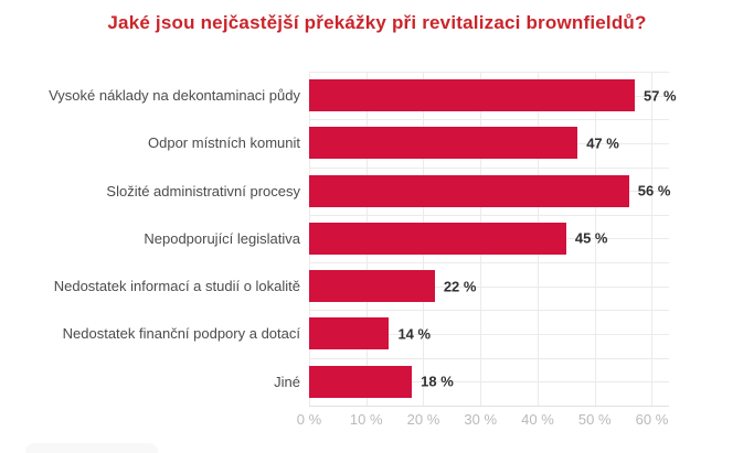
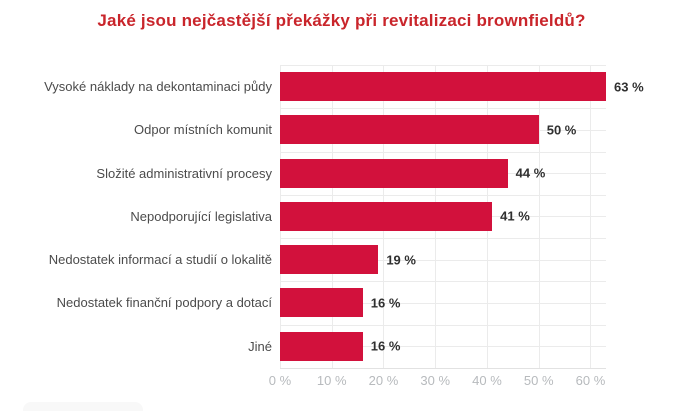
Vysoké náklady na dekontaminaci půdy: 57 -> 63
Odpor místních komunit: 47 -> 50
Složité administrativní procesy: 56 -> 44
Nepodporující legislativa: 45 -> 41
Nedostatek informací a studií o lokalitě: 22 -> 19
Nedostatek finanční podpory a dotací: 14 -> 16
Jiné: 18 -> 16
